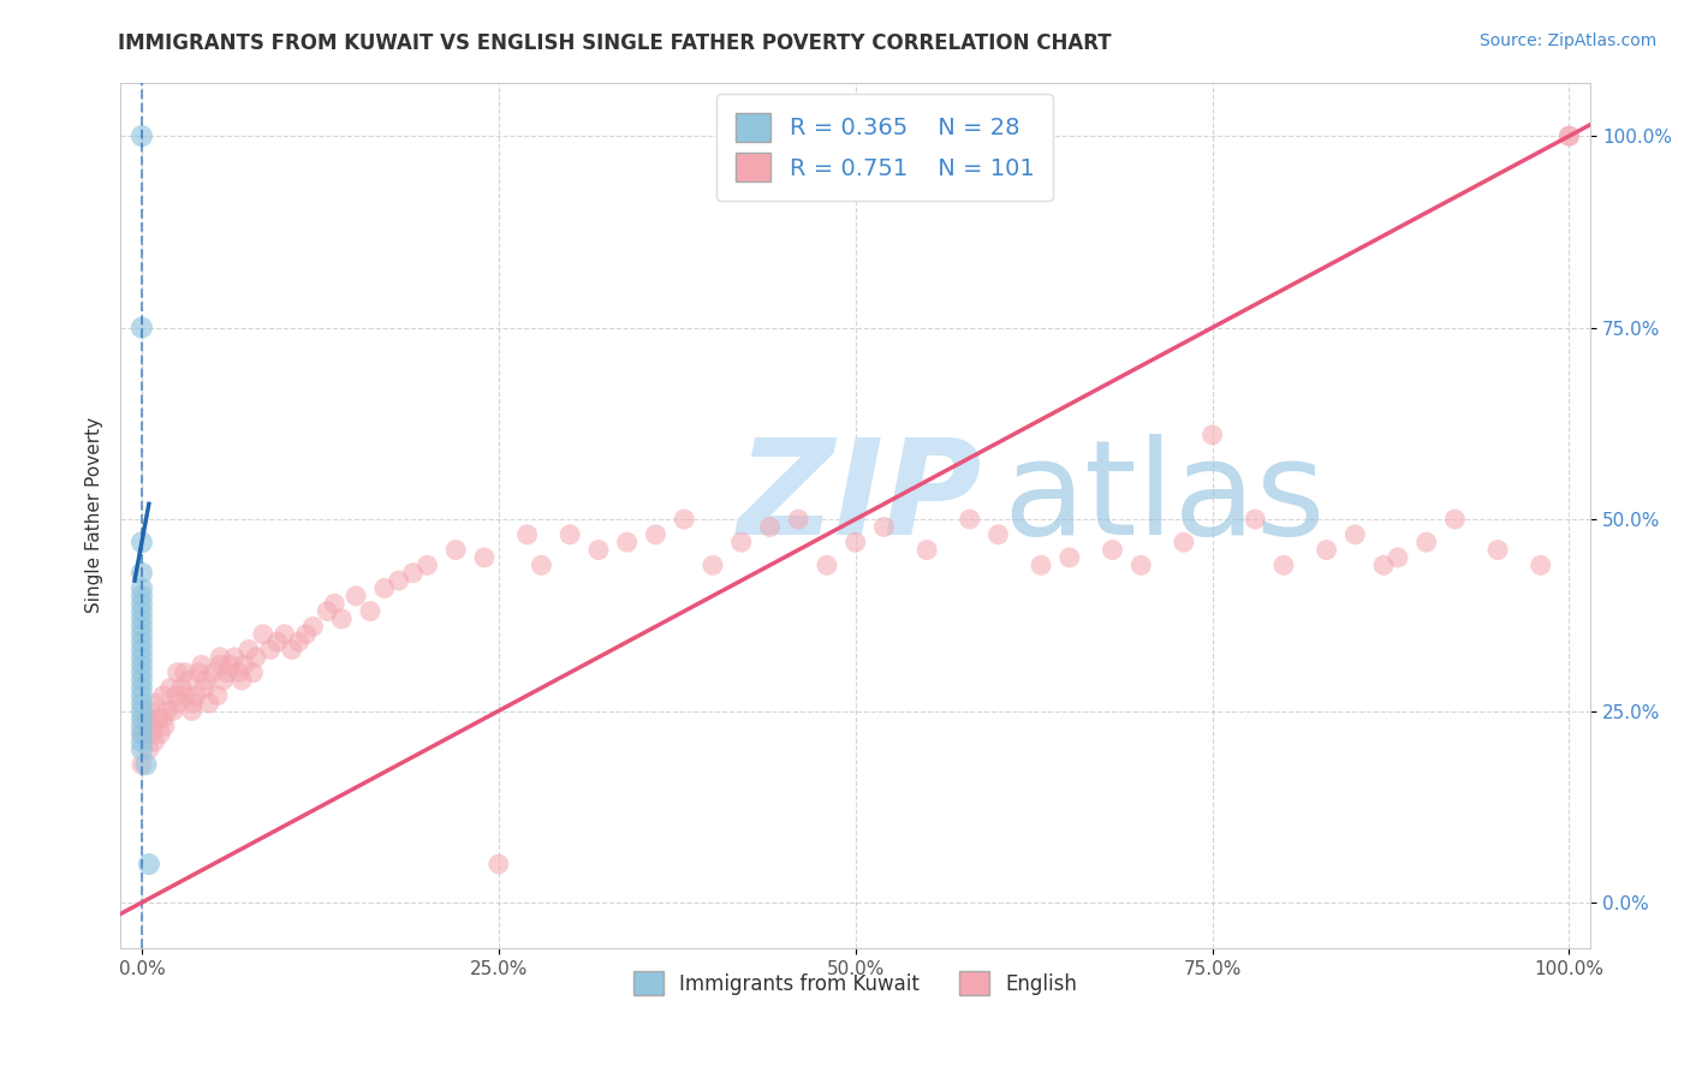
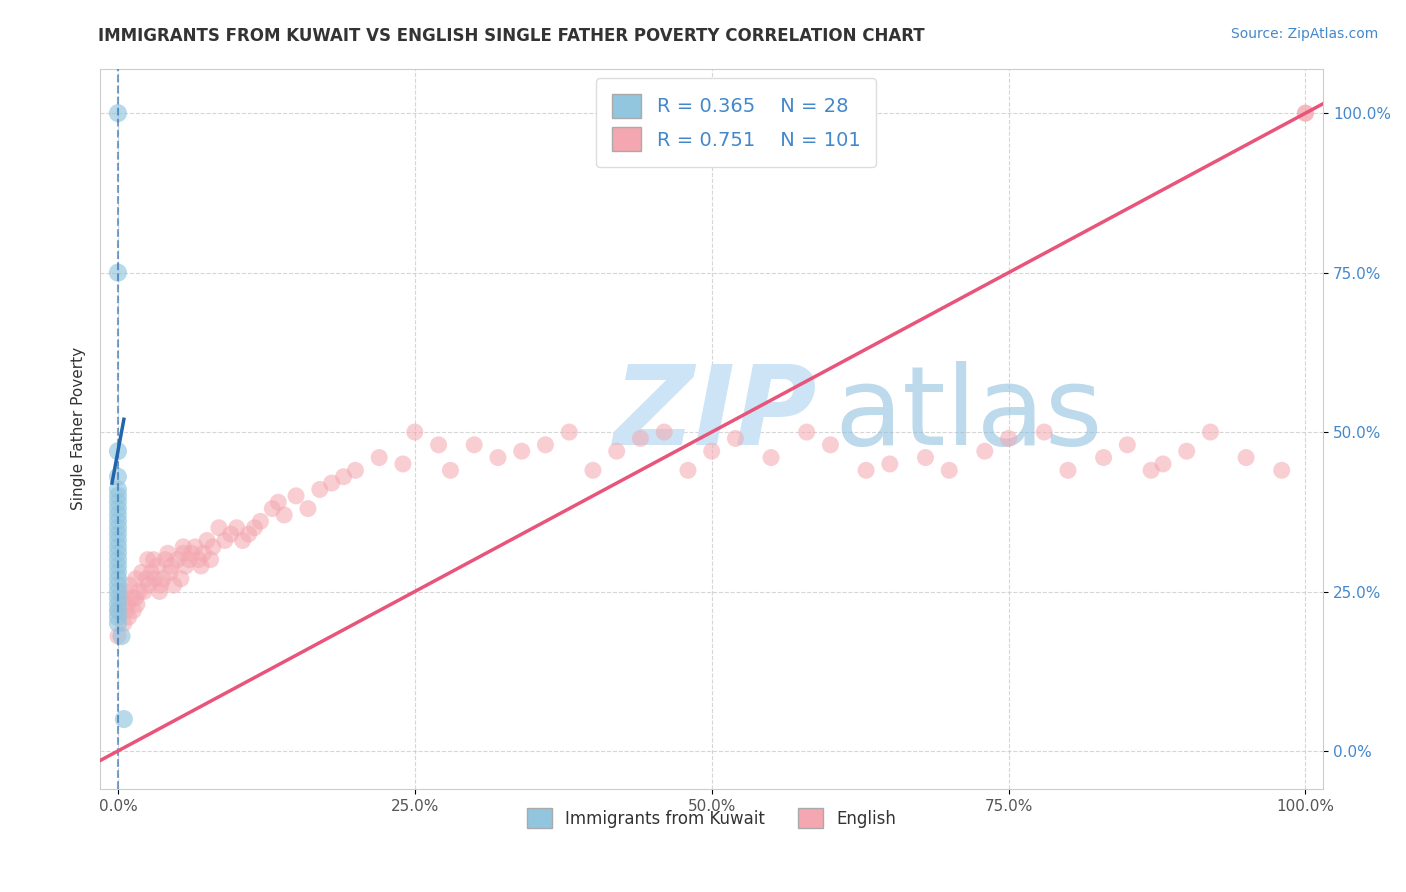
English/25.0%: 5% -> 50%
English/75.0%: 61% -> 49%
